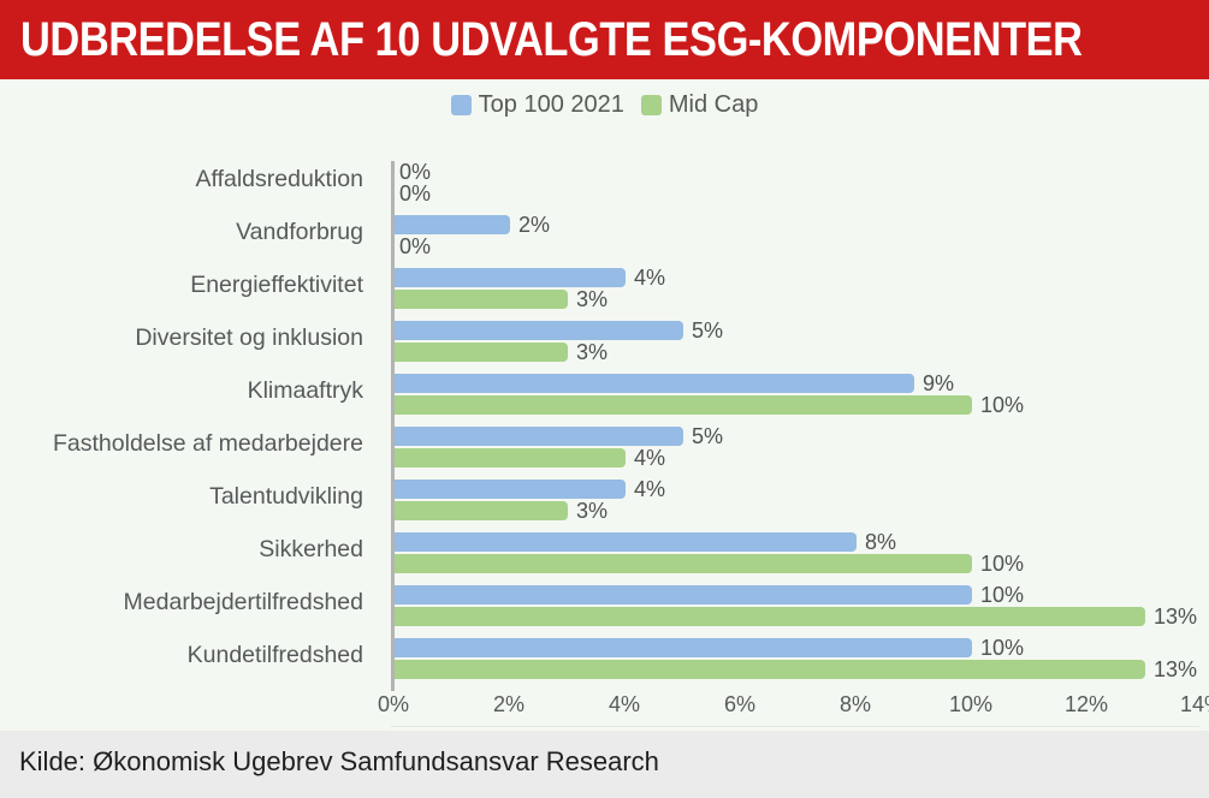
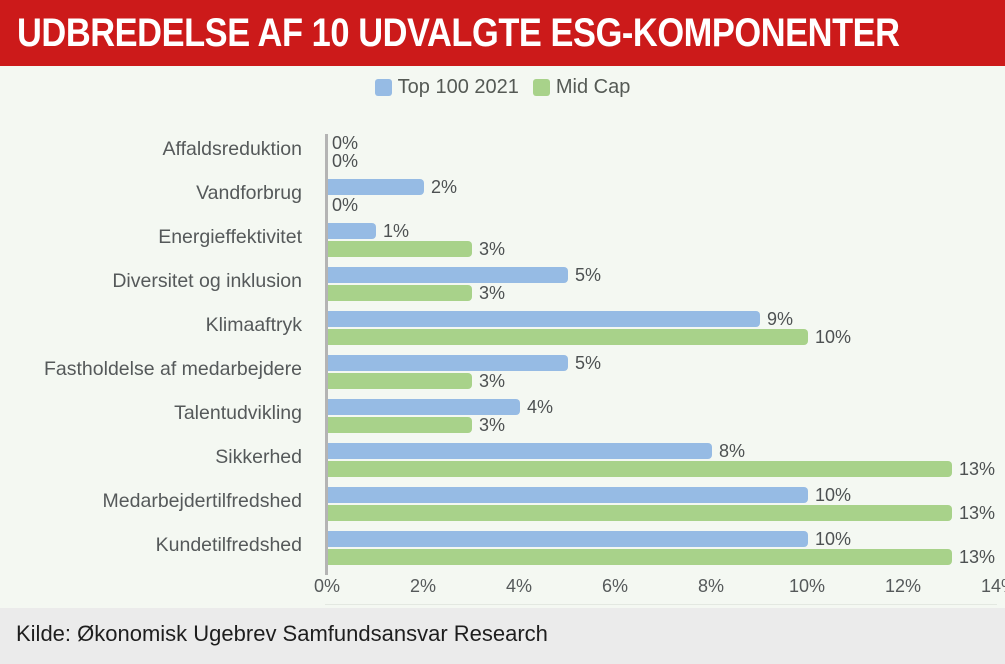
Top 100 2021/Energieffektivitet: 4% -> 1%
Mid Cap/Fastholdelse af medarbejdere: 4% -> 3%
Mid Cap/Sikkerhed: 10% -> 13%
